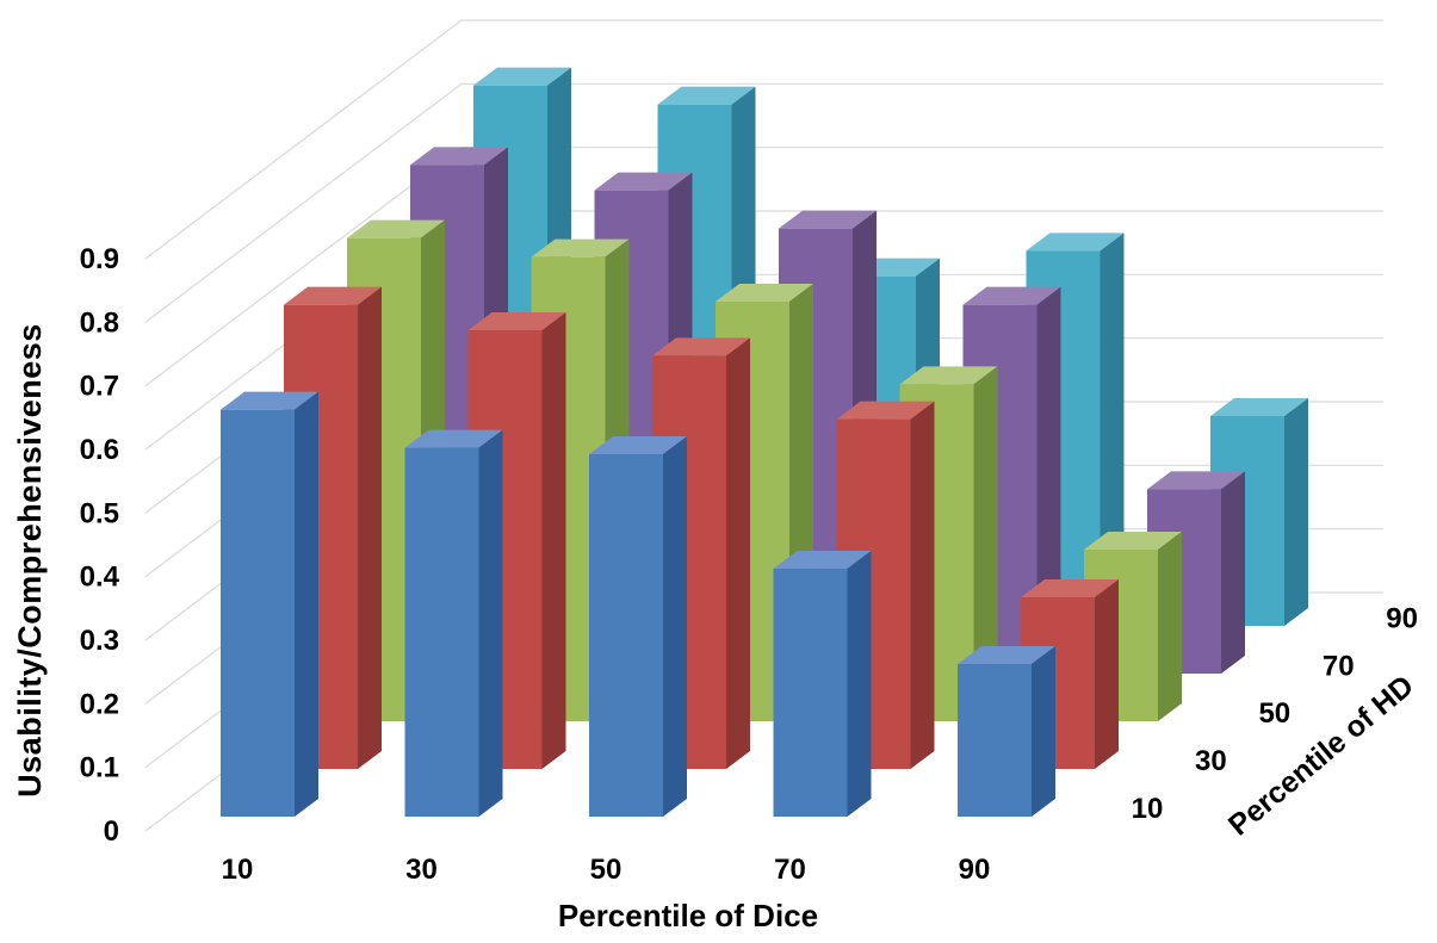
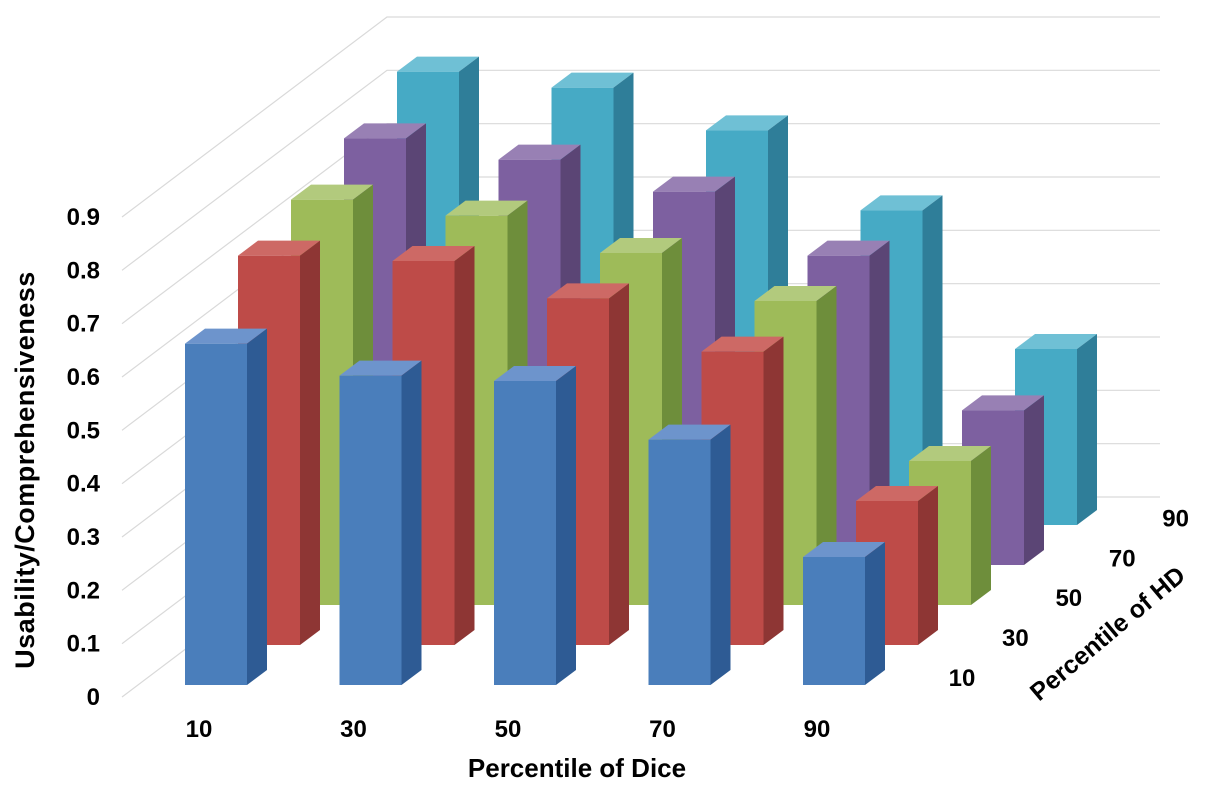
30/30: 0.69 -> 0.72
90/50: 0.55 -> 0.74
10/70: 0.39 -> 0.46
50/70: 0.53 -> 0.57
